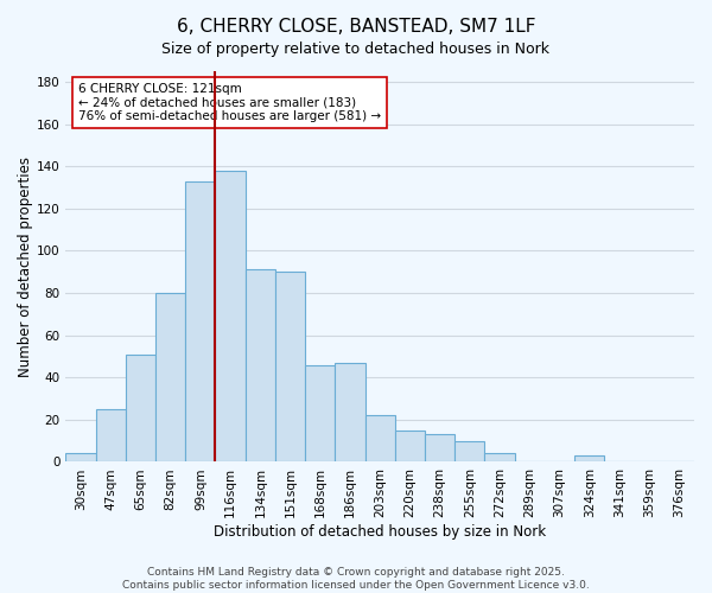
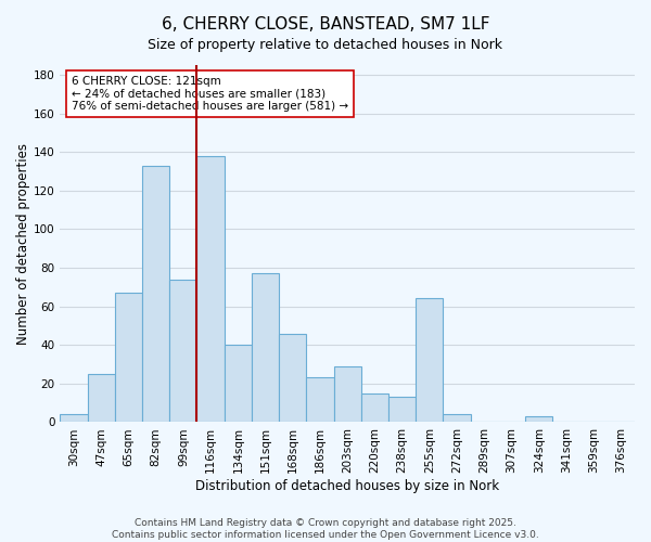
65sqm: 51 -> 67
82sqm: 80 -> 133
99sqm: 133 -> 74
134sqm: 91 -> 40
151sqm: 90 -> 77
186sqm: 47 -> 23
203sqm: 22 -> 29
255sqm: 10 -> 64
